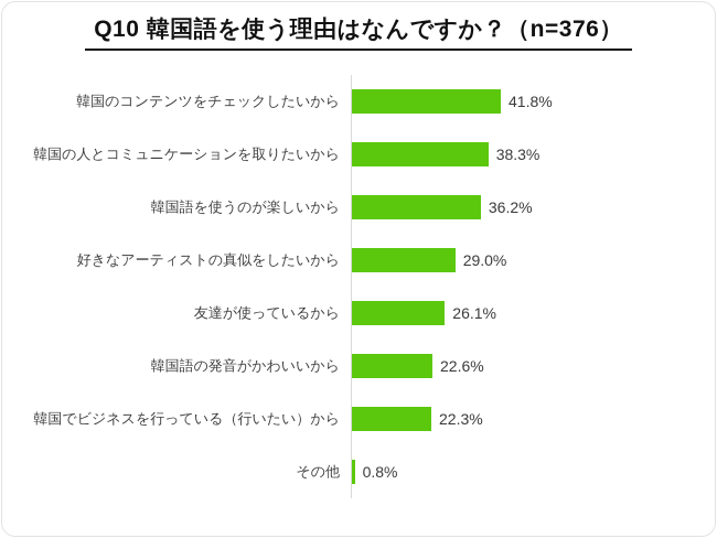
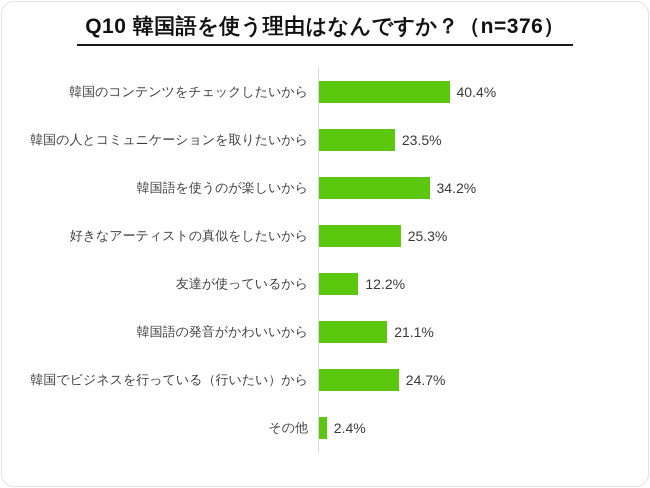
韓国のコンテンツをチェックしたいから: 41.8% -> 40.4%
韓国の人とコミュニケーションを取りたいから: 38.3% -> 23.5%
韓国語を使うのが楽しいから: 36.2% -> 34.2%
好きなアーティストの真似をしたいから: 29.0% -> 25.3%
友達が使っているから: 26.1% -> 12.2%
韓国語の発音がかわいいから: 22.6% -> 21.1%
韓国でビジネスを行っている（行いたい）から: 22.3% -> 24.7%
その他: 0.8% -> 2.4%
